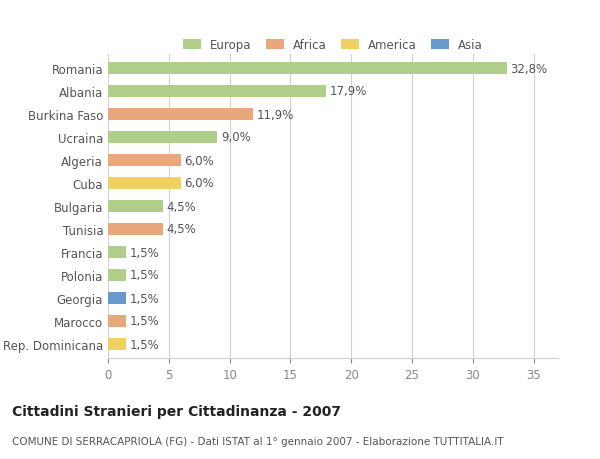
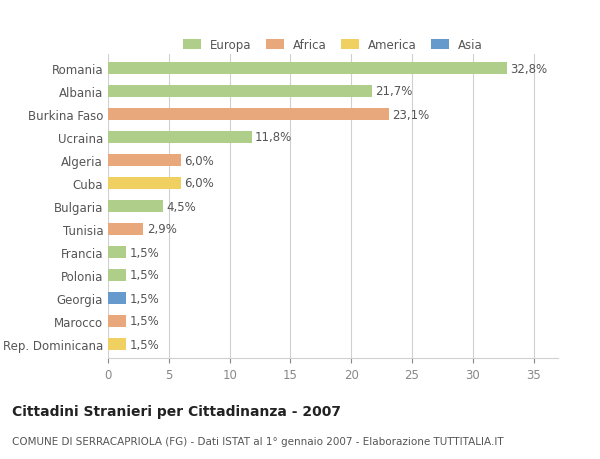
Albania: 17,9% -> 21,7%
Burkina Faso: 11,9% -> 23,1%
Ucraina: 9,0% -> 11,8%
Tunisia: 4,5% -> 2,9%
